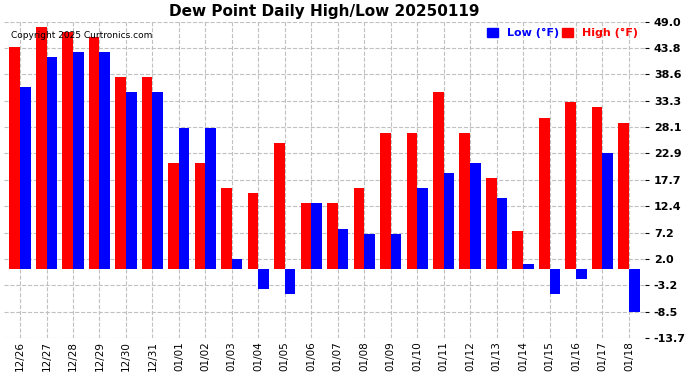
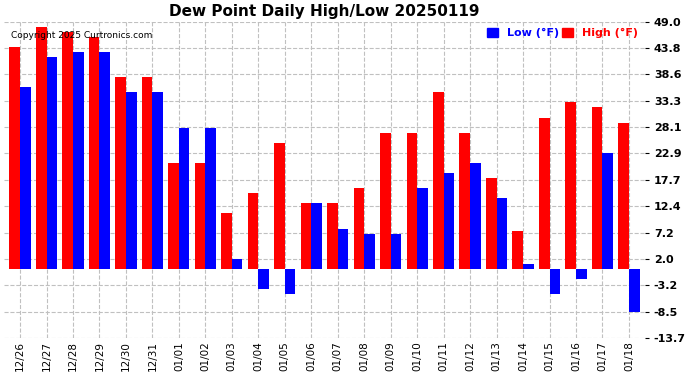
High (°F)/01/03: 16.0 -> 11.0
